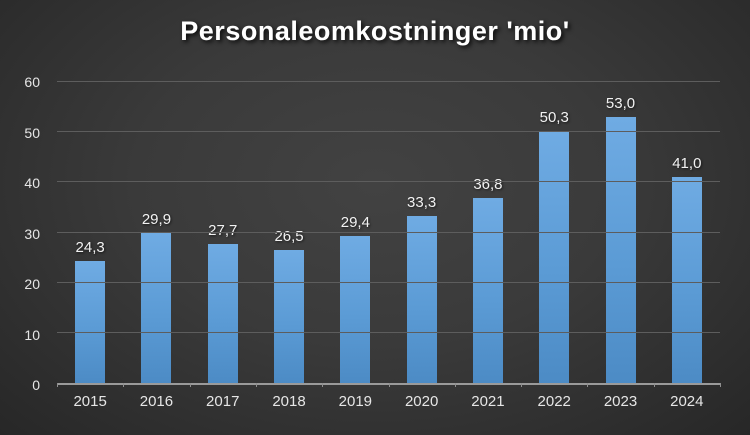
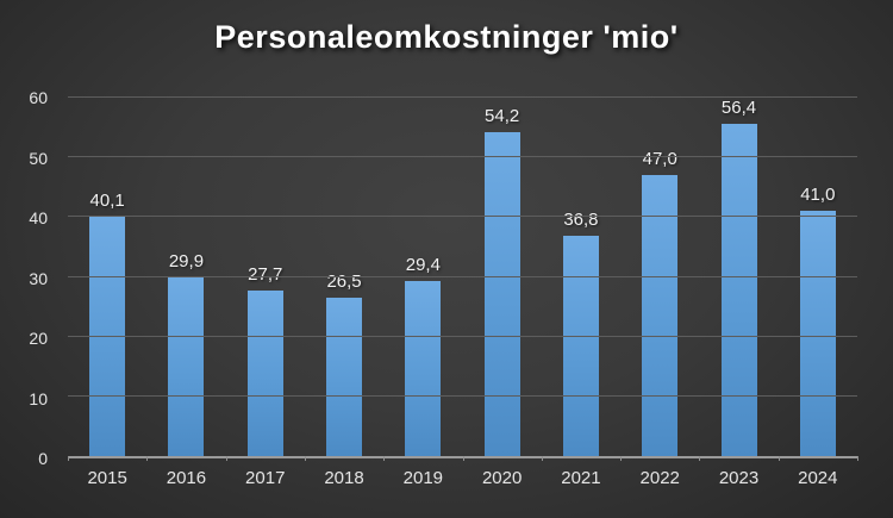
2015: 24,3 -> 40,1
2020: 33,3 -> 54,2
2022: 50,3 -> 47,0
2023: 53,0 -> 56,4
